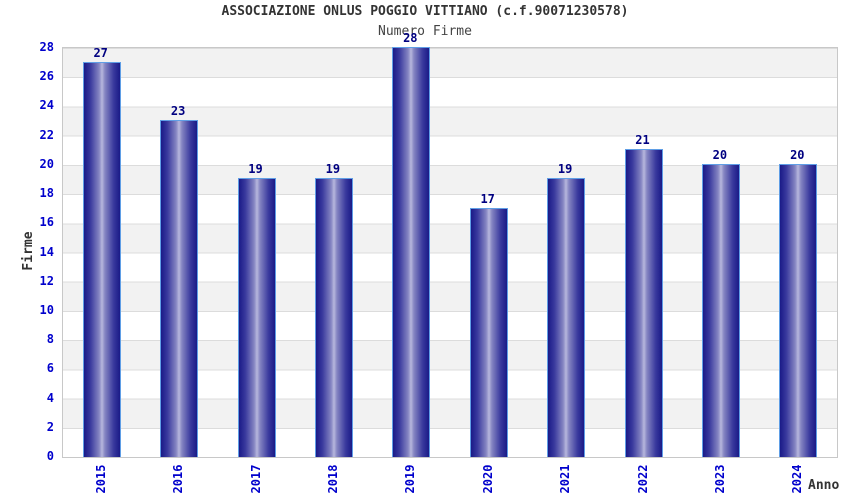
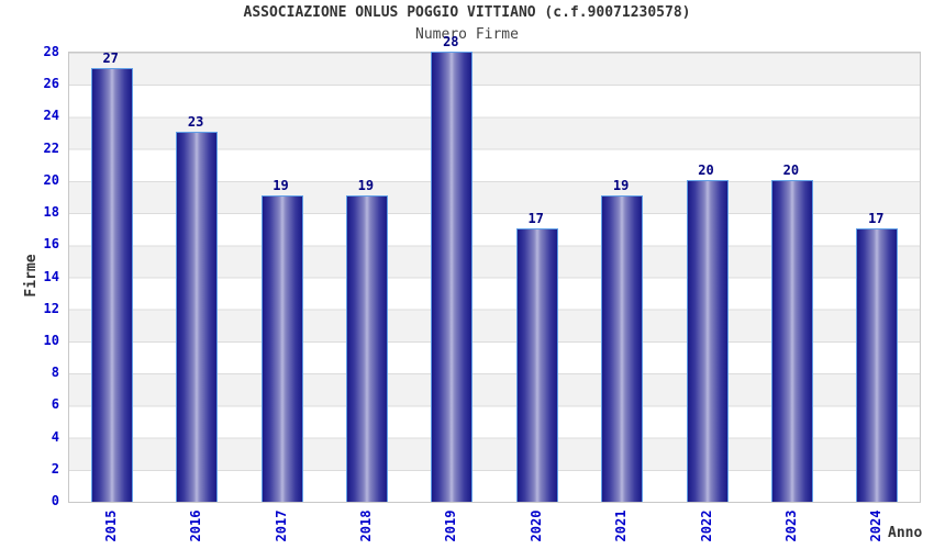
2022: 21 -> 20
2024: 20 -> 17
